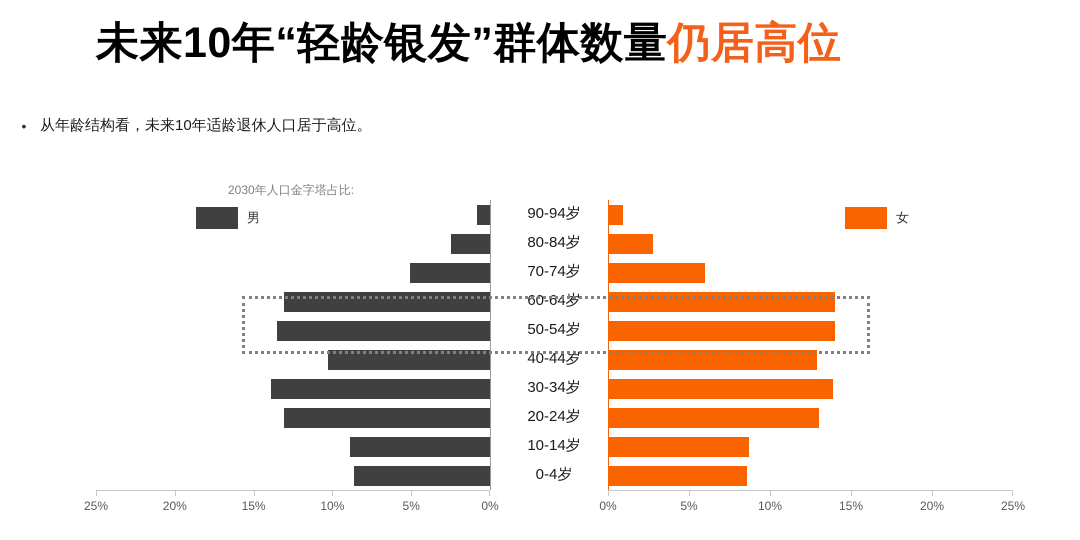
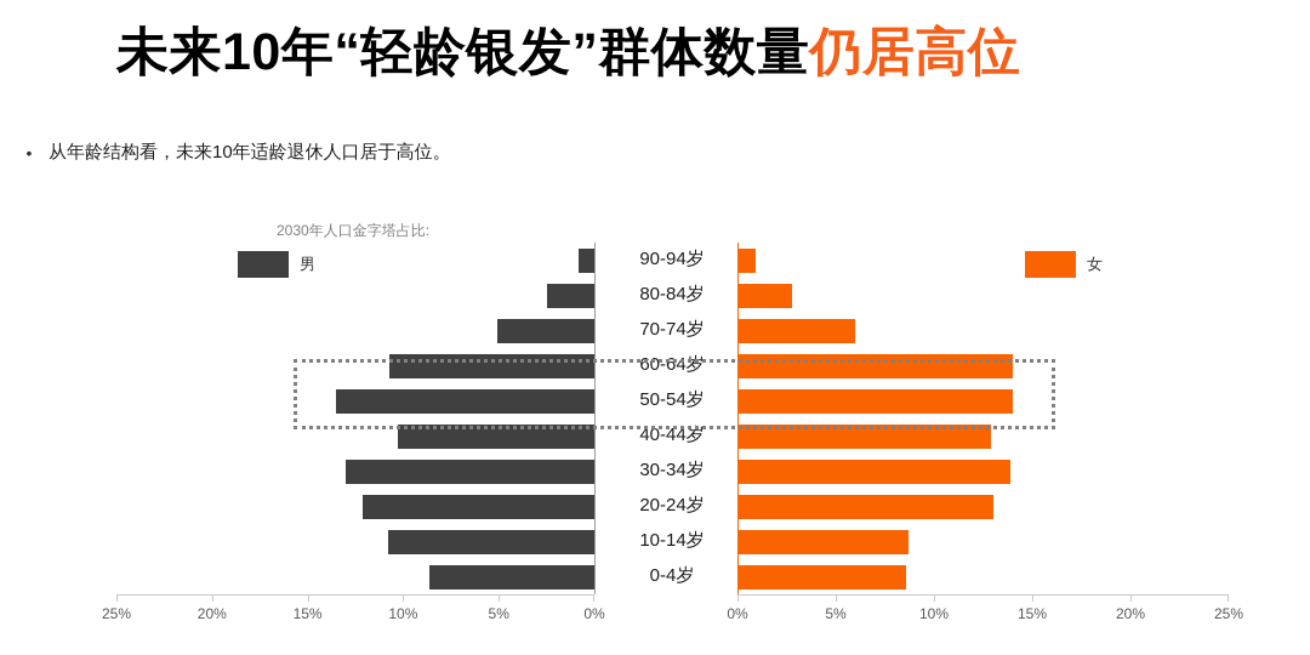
男/60-64岁: 13.1% -> 10.7%
男/30-34岁: 13.9% -> 13.0%
男/20-24岁: 13.1% -> 12.1%
男/10-14岁: 8.9% -> 10.8%
